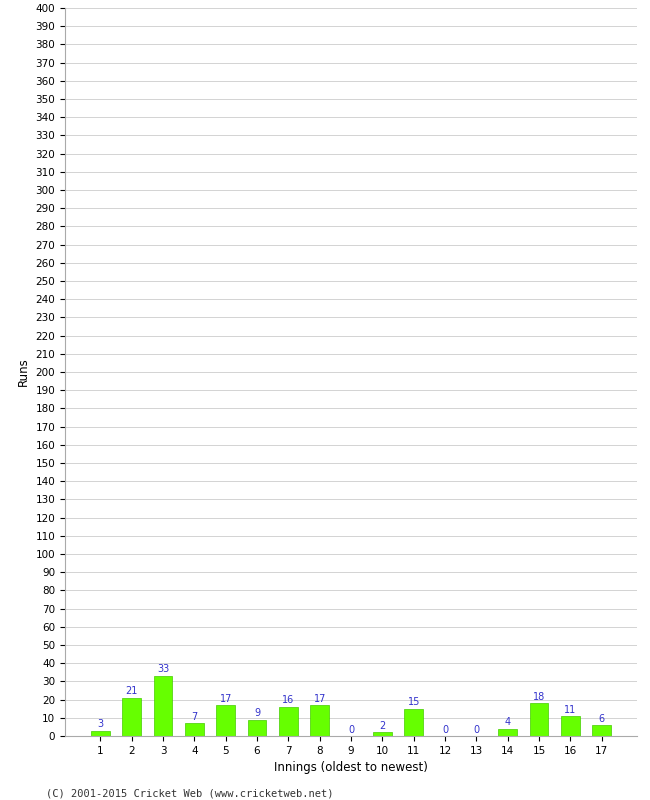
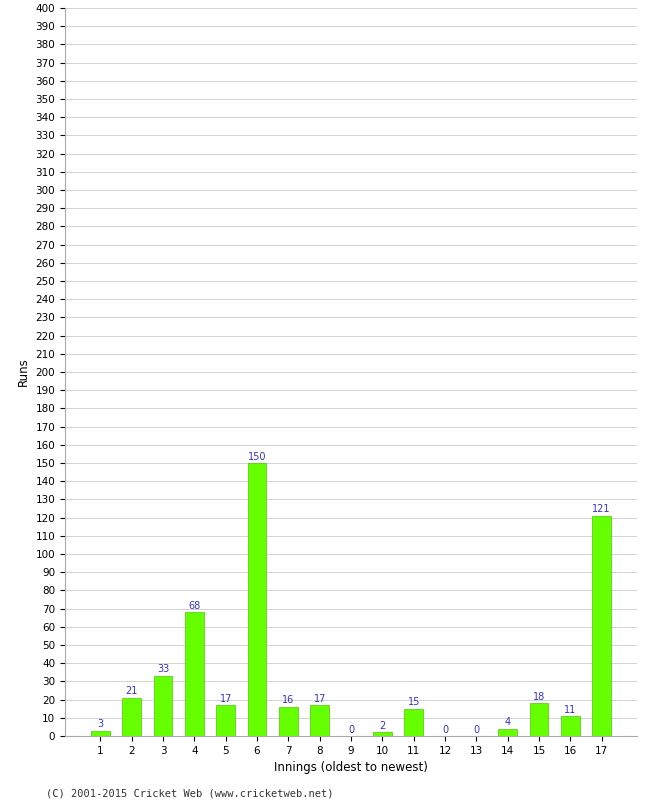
4: 7 -> 68
6: 9 -> 150
17: 6 -> 121
